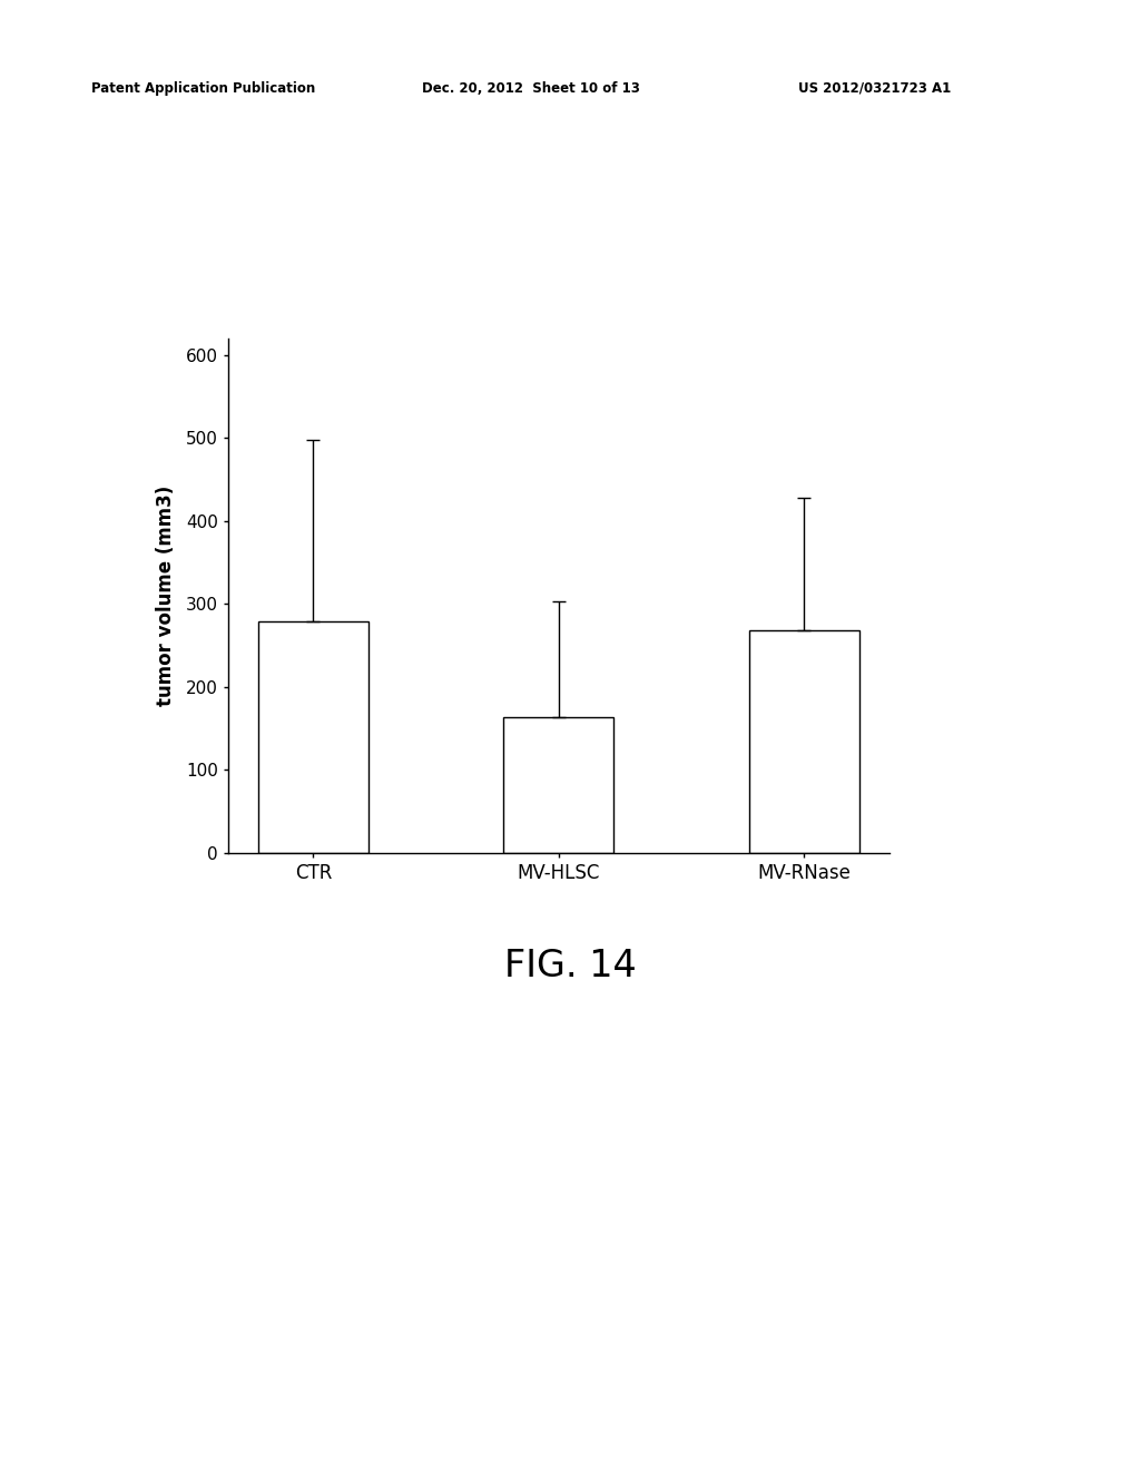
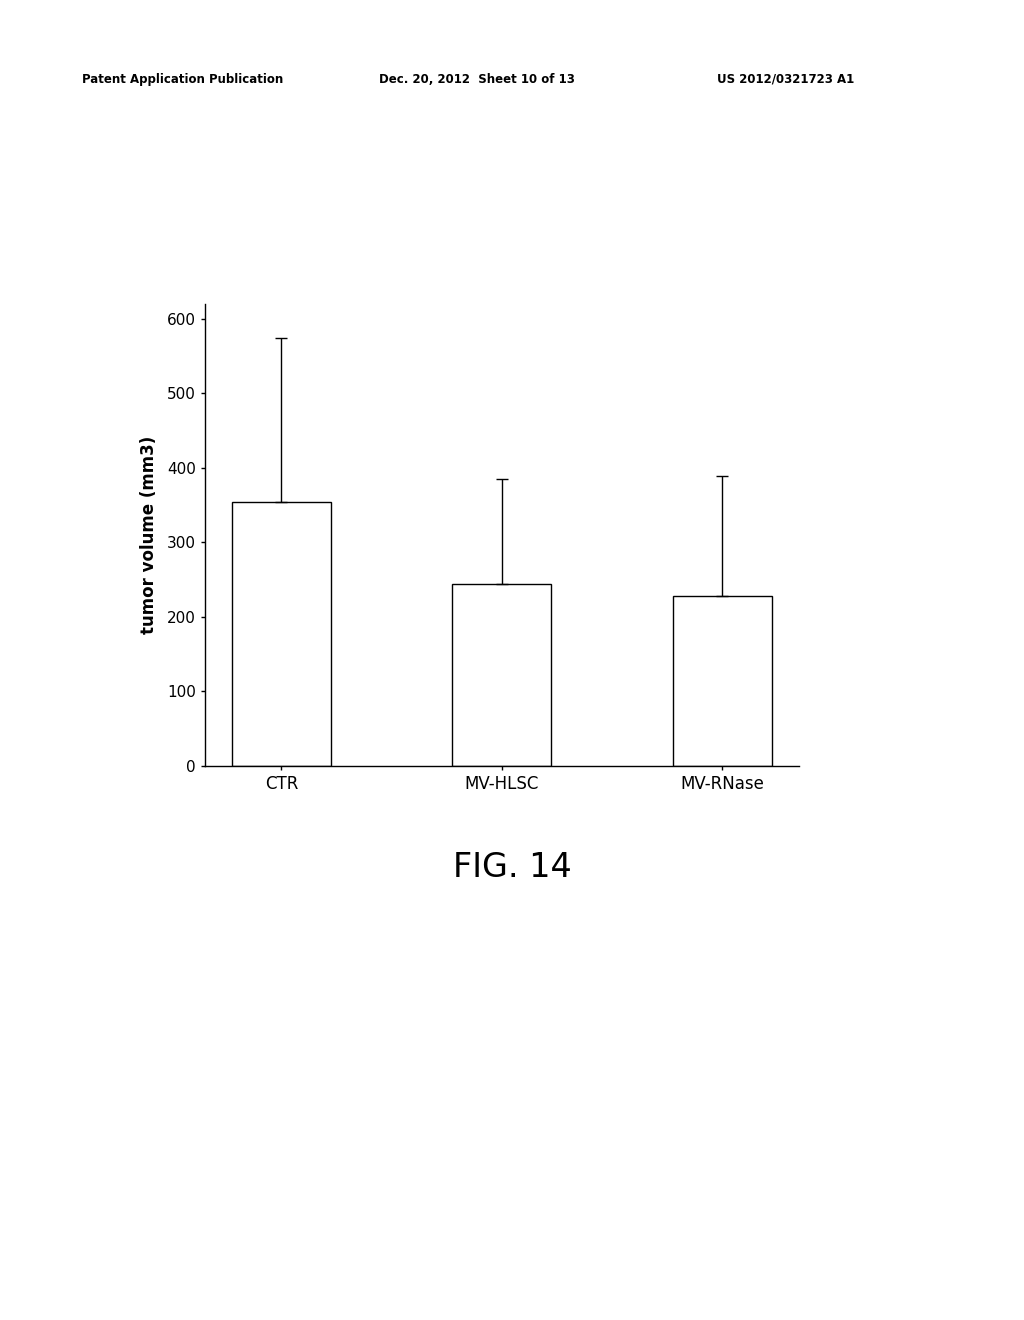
CTR: 278 -> 354
MV-HLSC: 163 -> 244
MV-RNase: 268 -> 228
